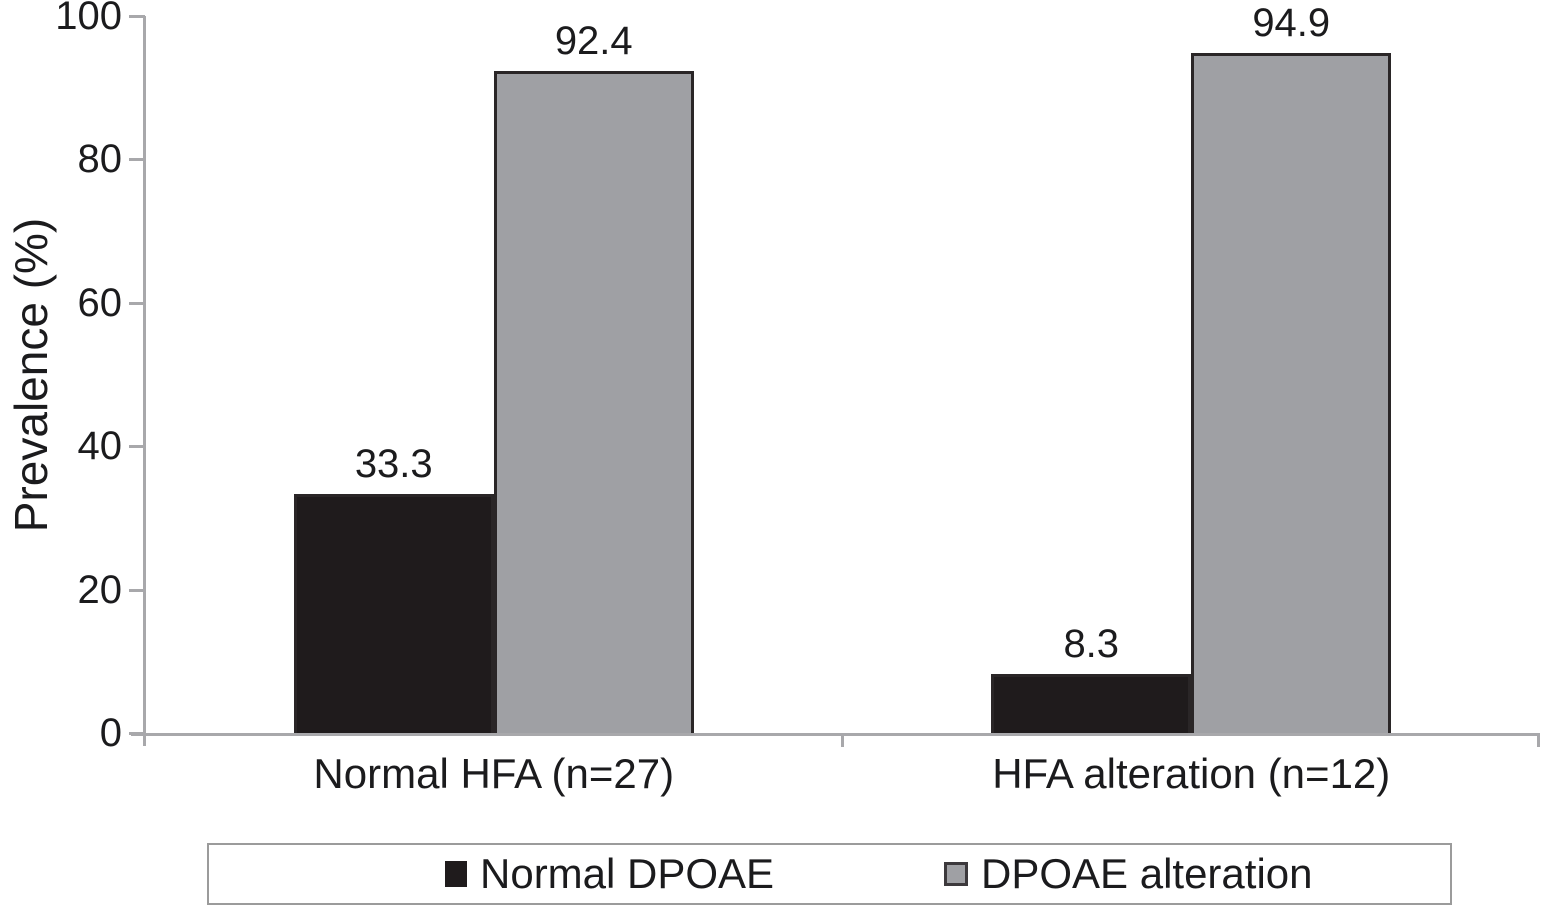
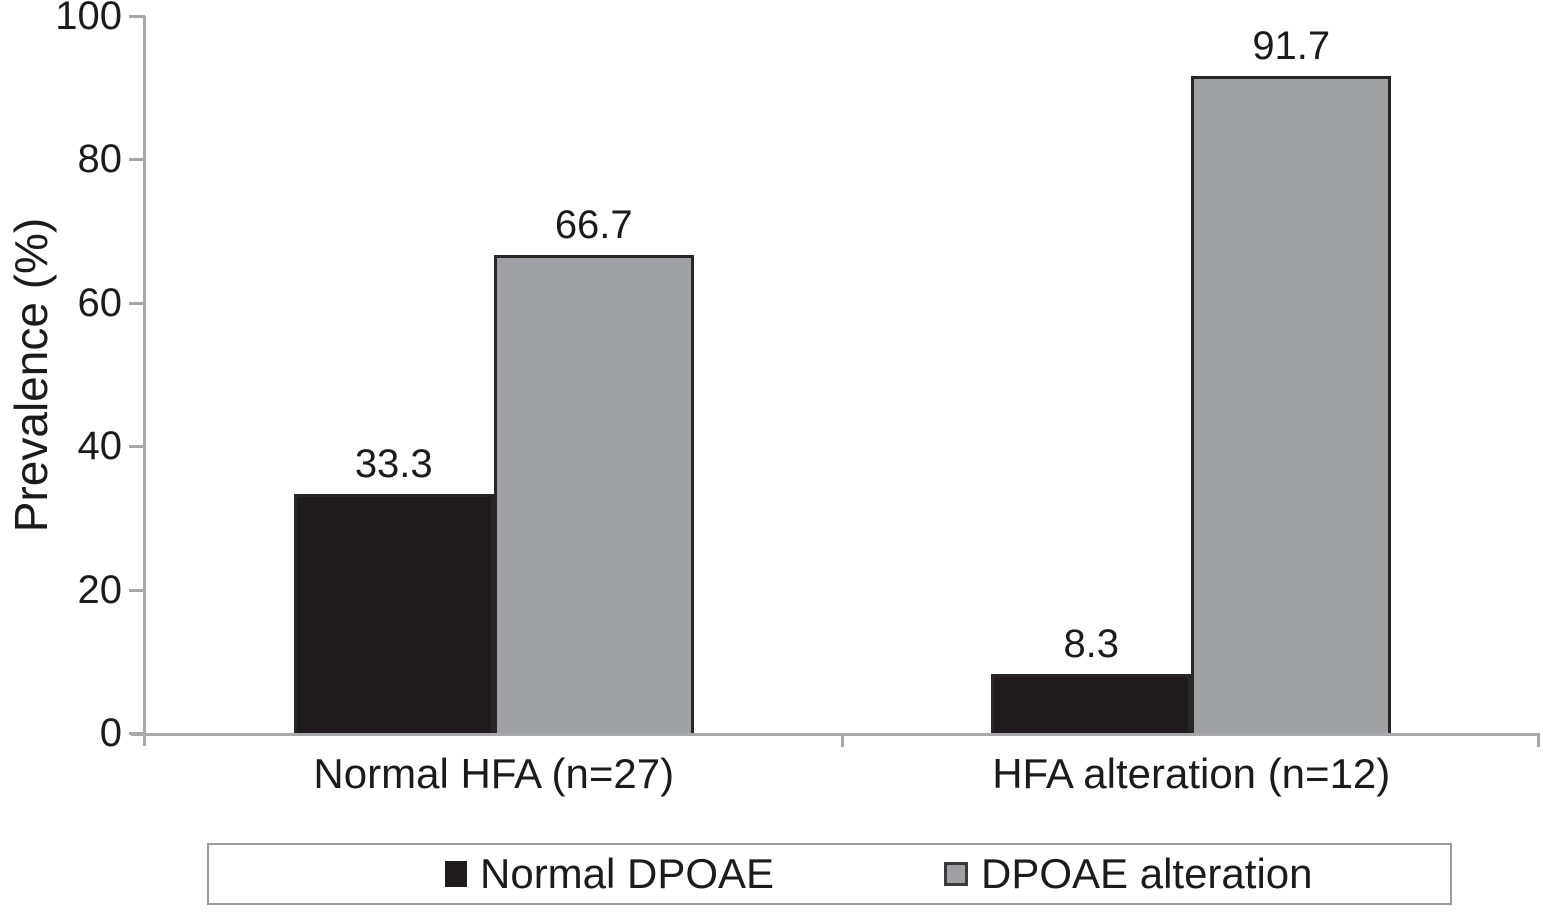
DPOAE alteration/Normal HFA (n=27): 92.4 -> 66.7
DPOAE alteration/HFA alteration (n=12): 94.9 -> 91.7
